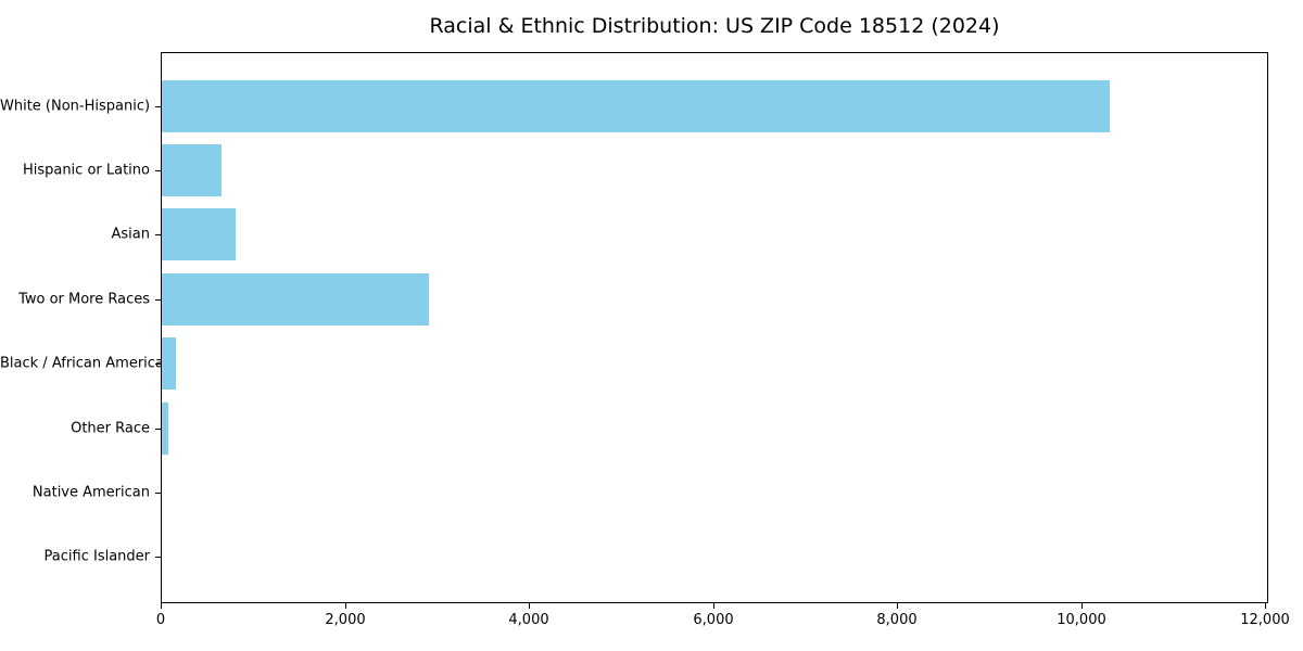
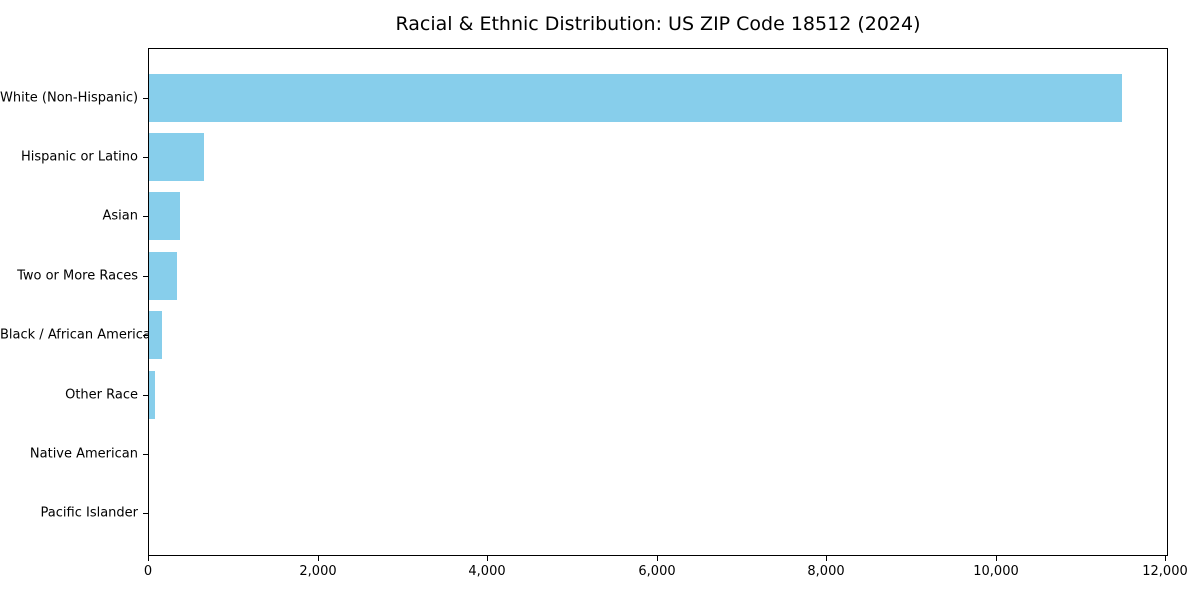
White (Non-Hispanic): 10300 -> 11500
Asian: 800 -> 400
Two or More Races: 2900 -> 300
